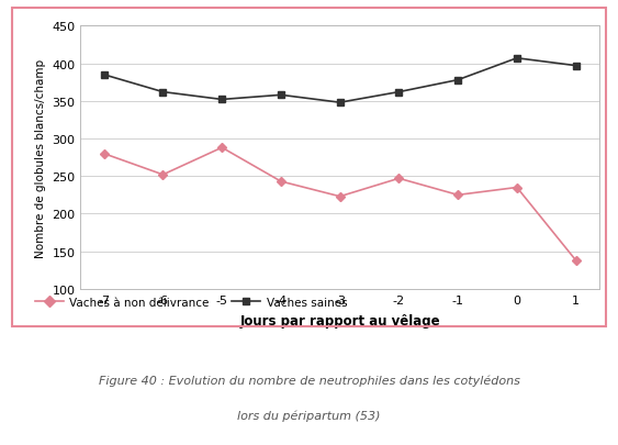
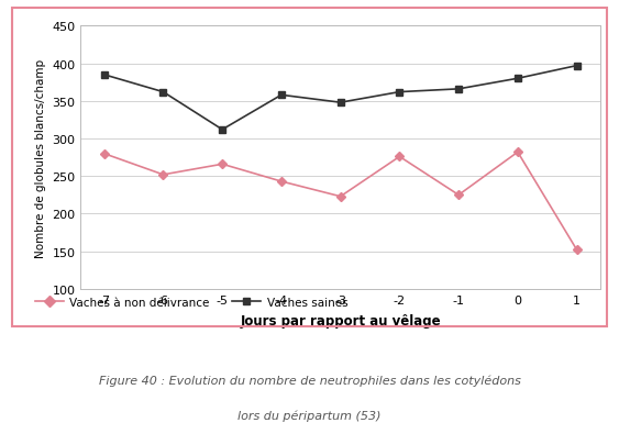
Vaches à non délivrance/-5: 288 -> 266
Vaches saines/-5: 352 -> 312
Vaches à non délivrance/-2: 247 -> 276
Vaches saines/-1: 378 -> 366
Vaches à non délivrance/0: 235 -> 282
Vaches saines/0: 407 -> 380
Vaches à non délivrance/1: 138 -> 152
